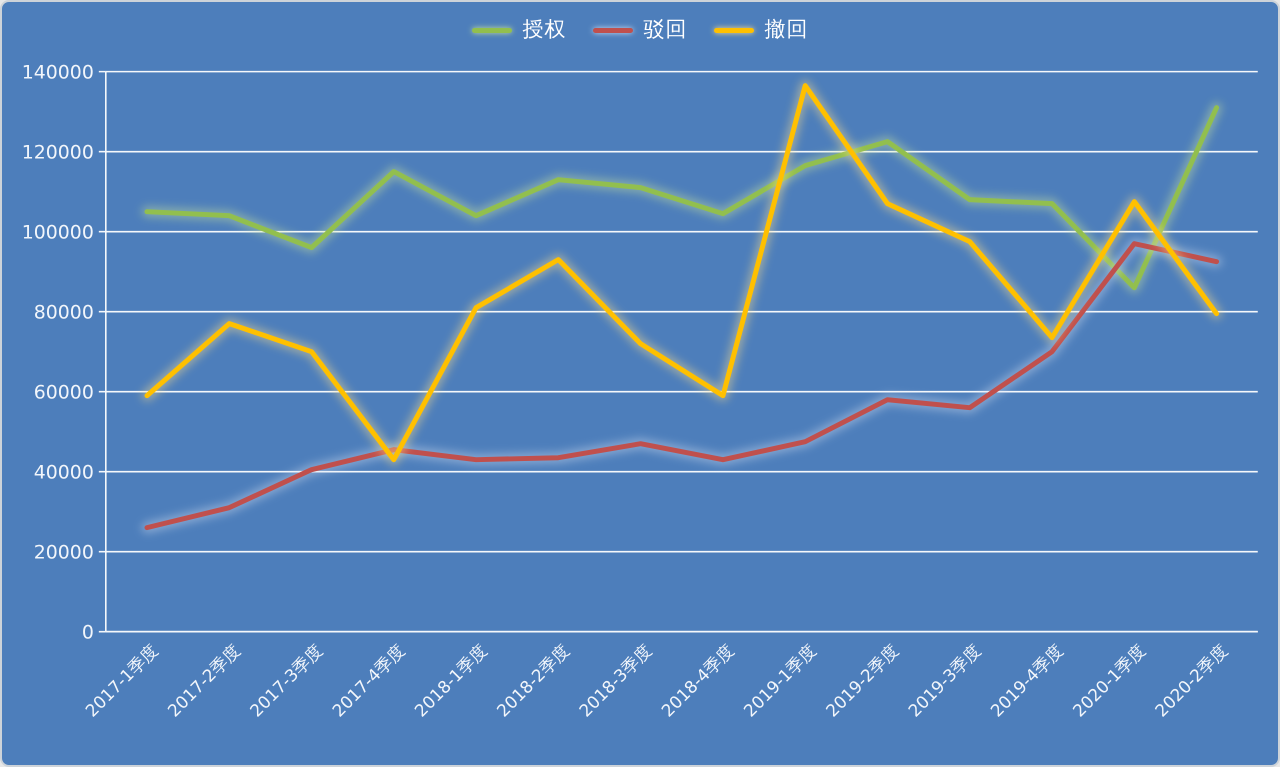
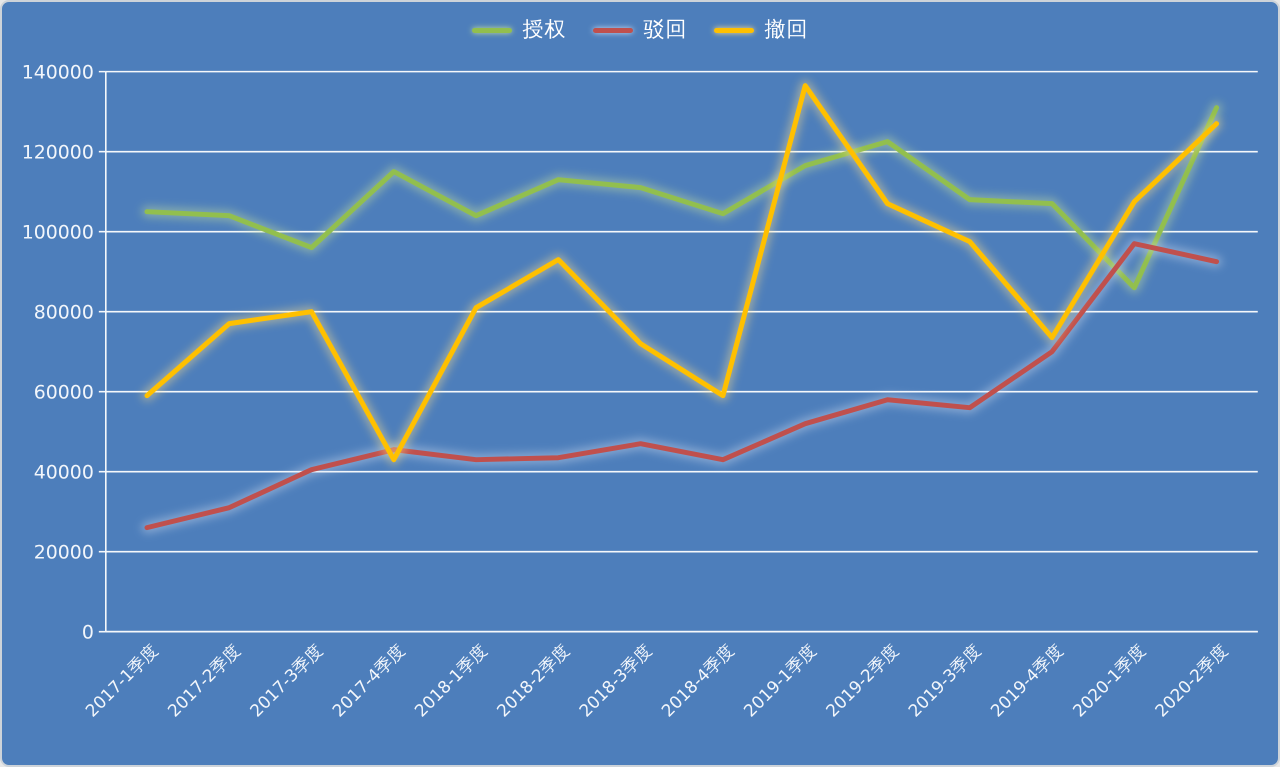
撤回/2017-3季度: 70000 -> 80000
驳回/2019-1季度: 48000 -> 52000
撤回/2020-2季度: 80000 -> 127000
